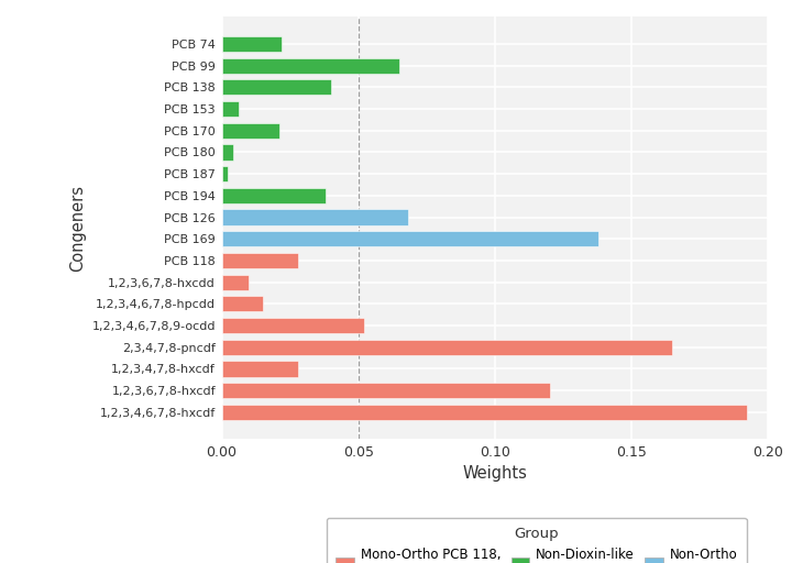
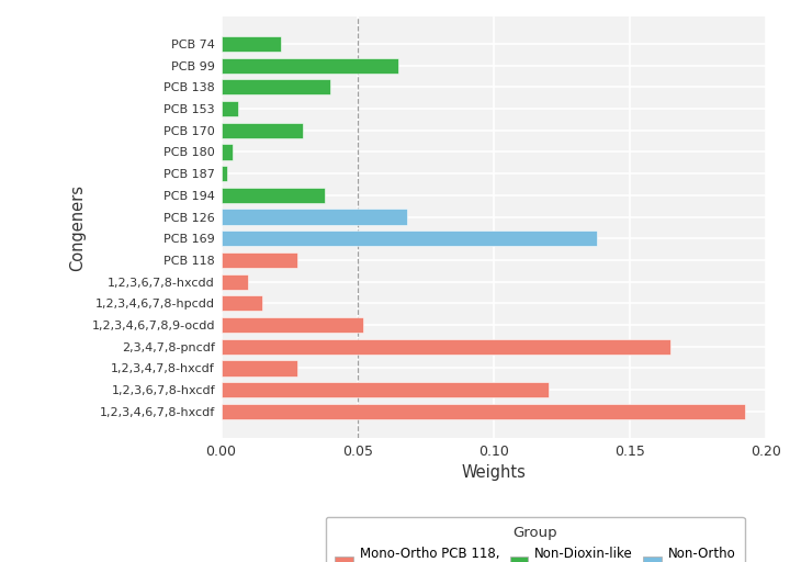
PCB 170: 0.021 -> 0.030
